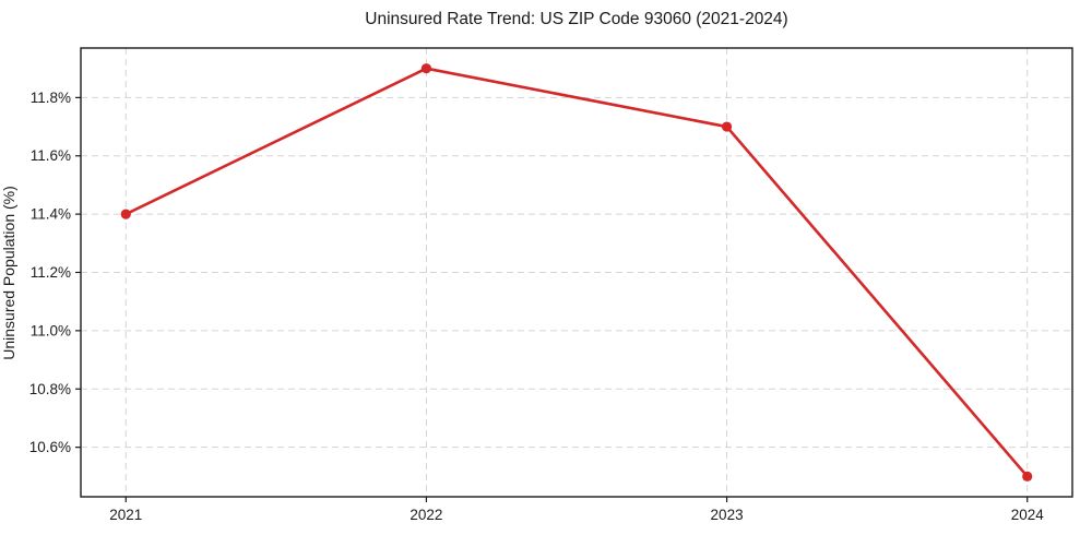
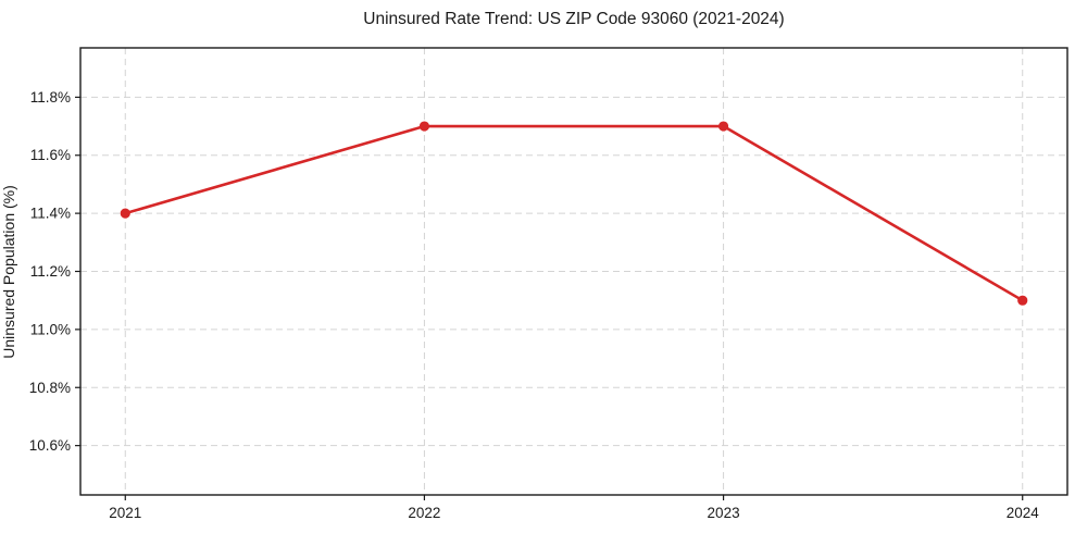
2022: 11.9% -> 11.7%
2024: 10.5% -> 11.1%
